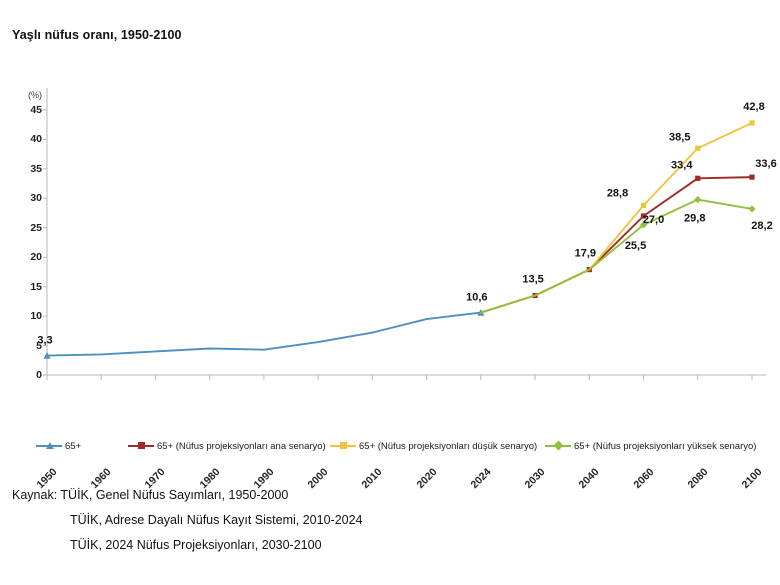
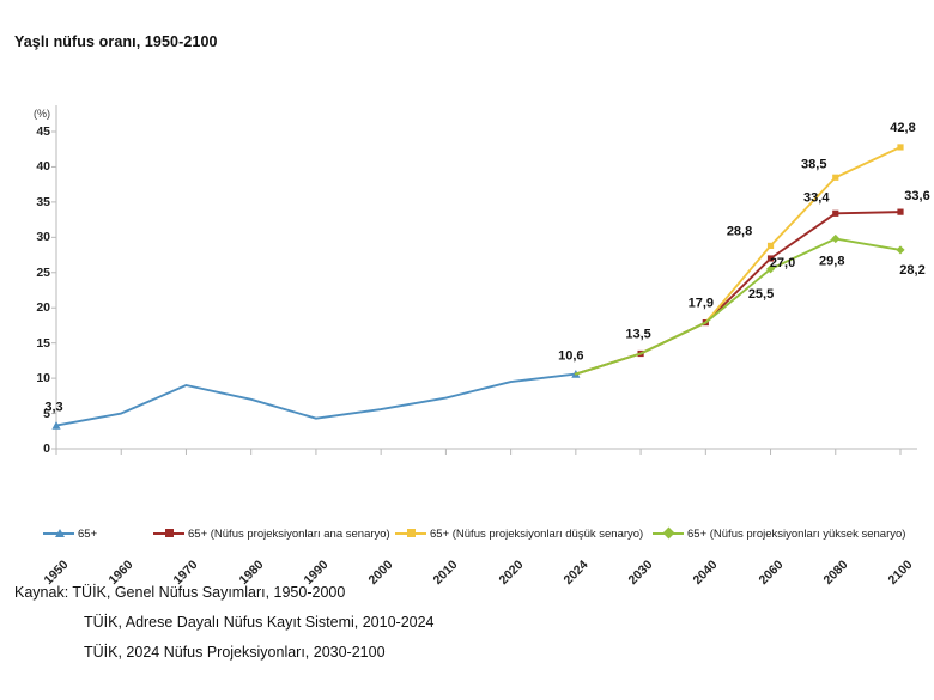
65+/1960: 4 -> 5
65+/1970: 4 -> 9
65+/1980: 4 -> 7
